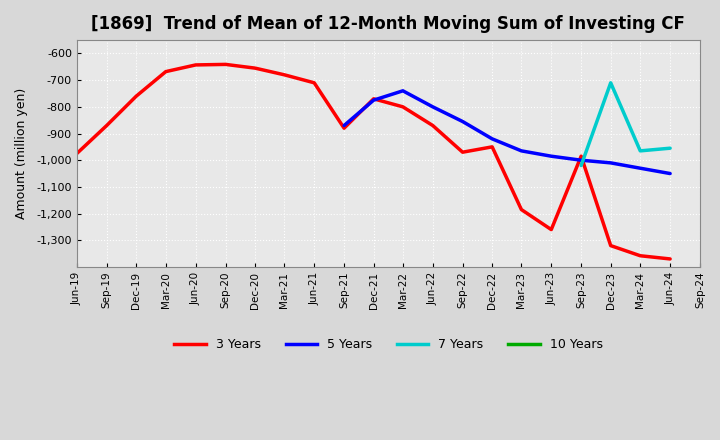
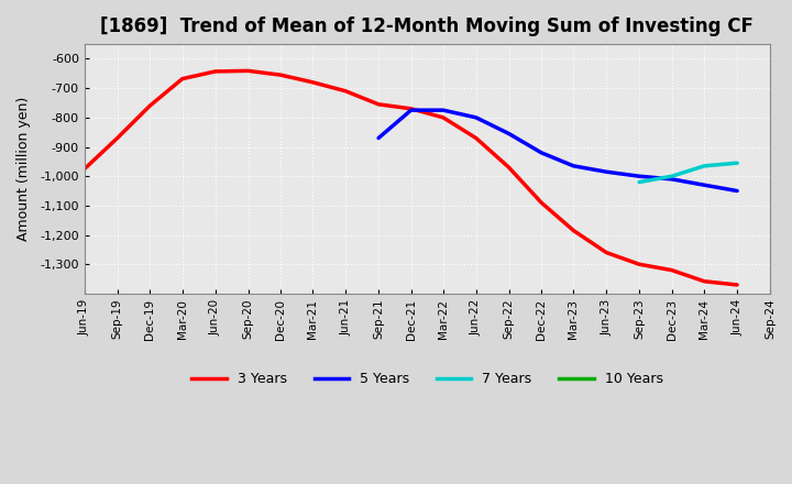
3 Years/Sep-21: -880 -> -755
5 Years/Mar-22: -740 -> -775
3 Years/Dec-22: -950 -> -1,090
3 Years/Sep-23: -985 -> -1,300
7 Years/Dec-23: -710 -> -1,000
